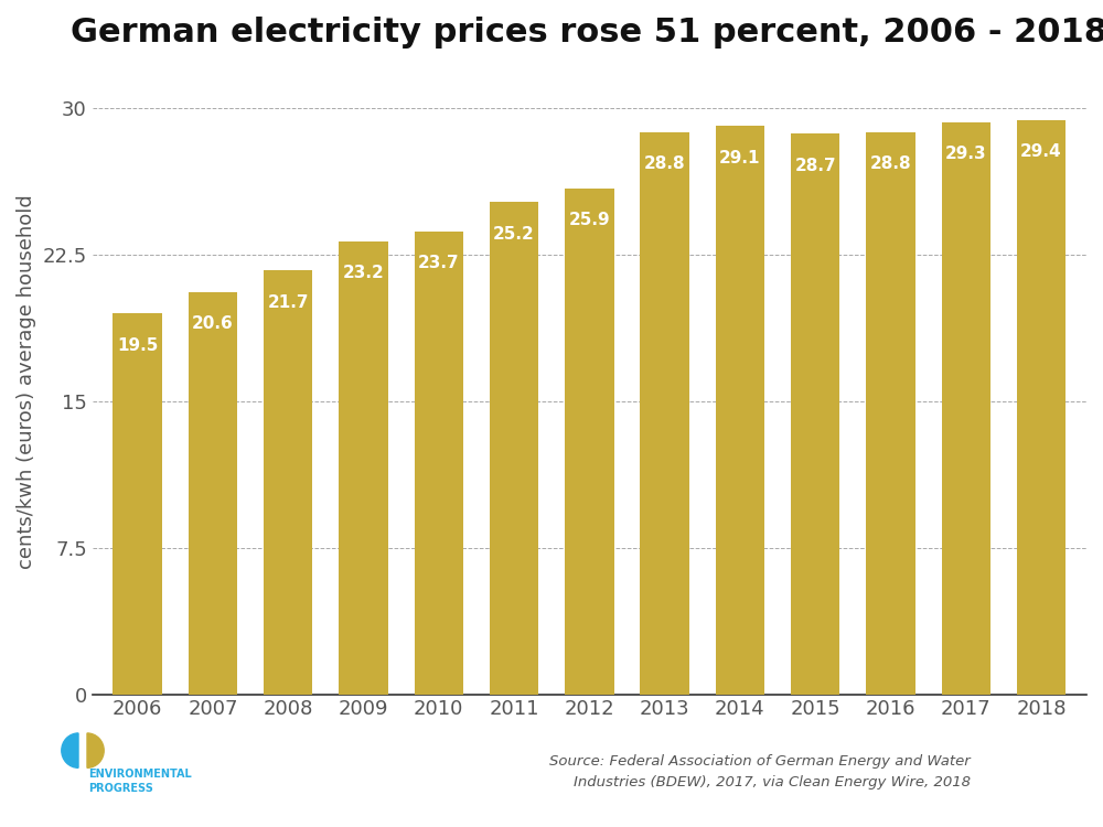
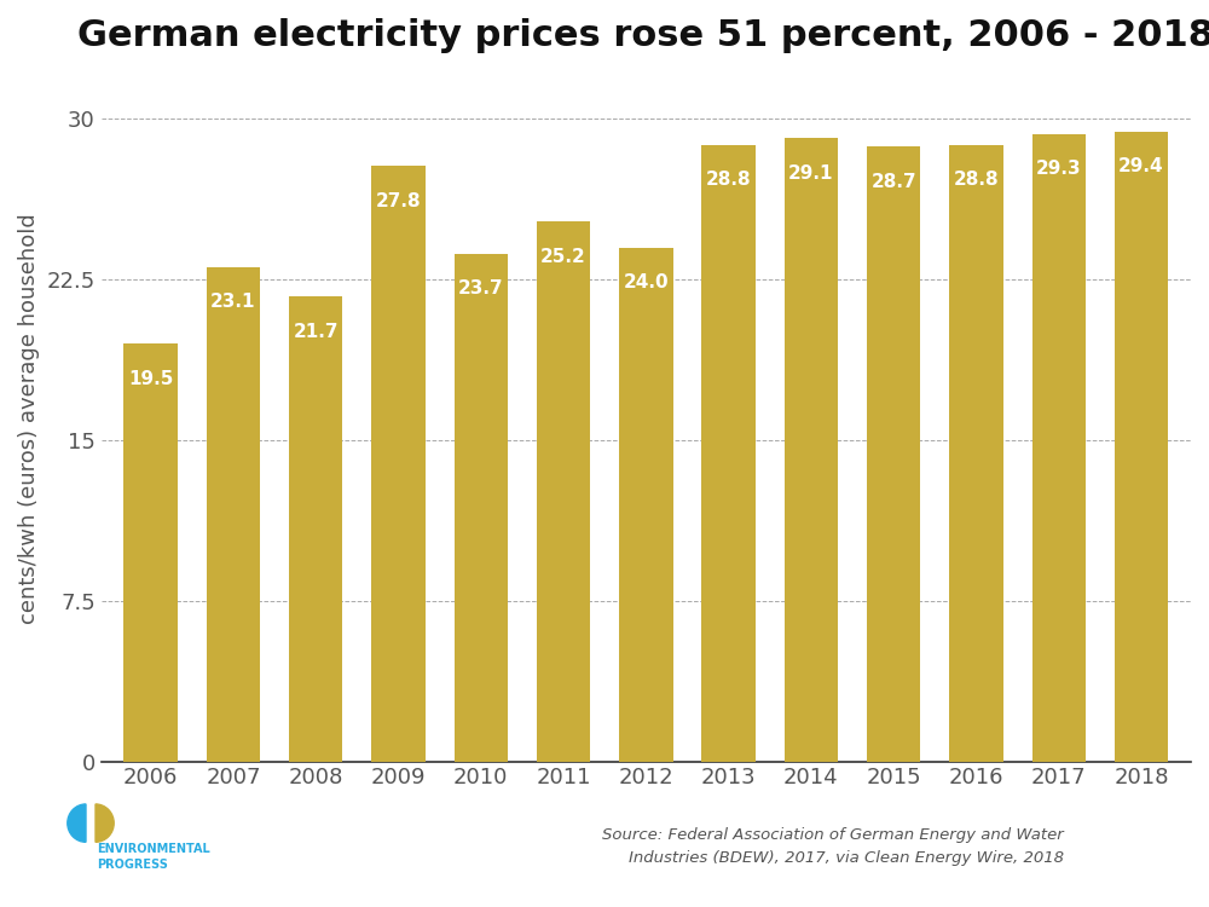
2007: 20.6 -> 23.1
2009: 23.2 -> 27.8
2012: 25.9 -> 24.0
